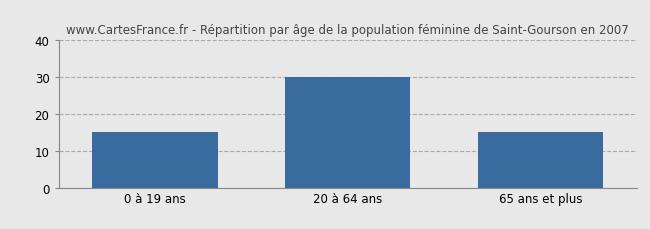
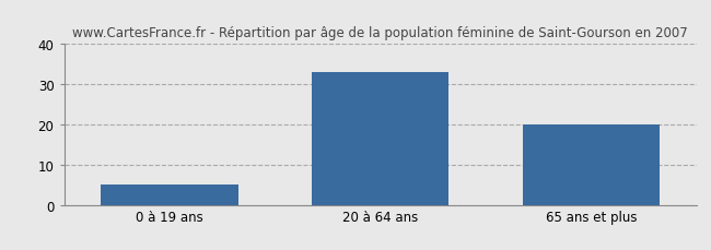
0 à 19 ans: 15 -> 5
20 à 64 ans: 30 -> 33
65 ans et plus: 15 -> 20
